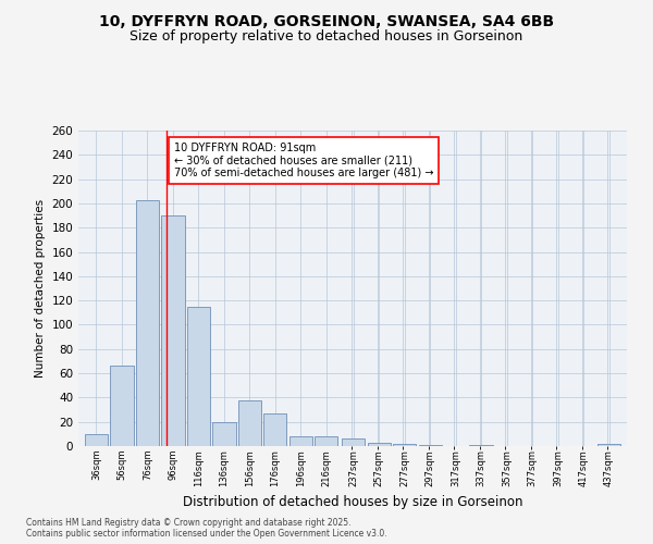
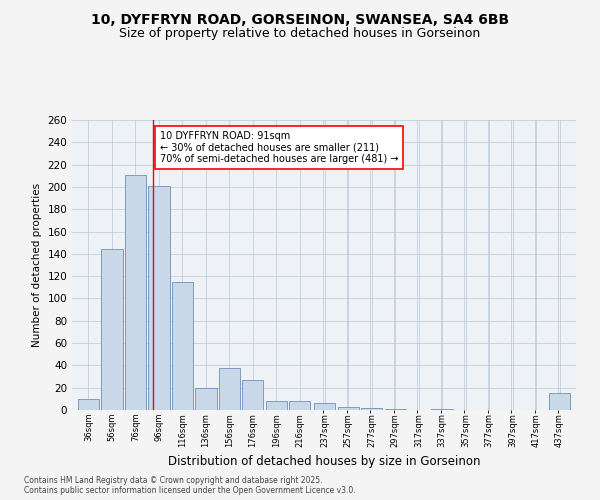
56sqm: 66 -> 144
76sqm: 203 -> 211
96sqm: 190 -> 201
437sqm: 2 -> 15
